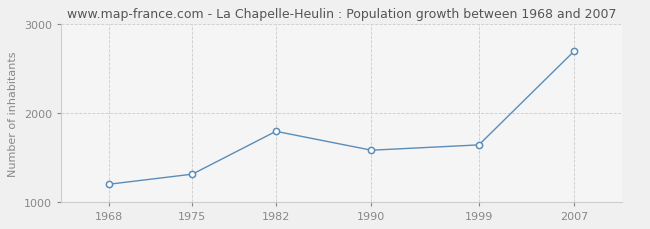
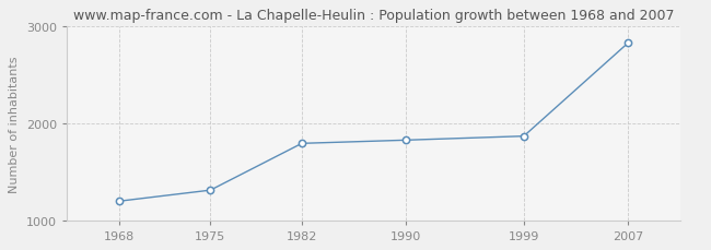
1990: 1580 -> 1830
1999: 1640 -> 1870
2007: 2700 -> 2830
